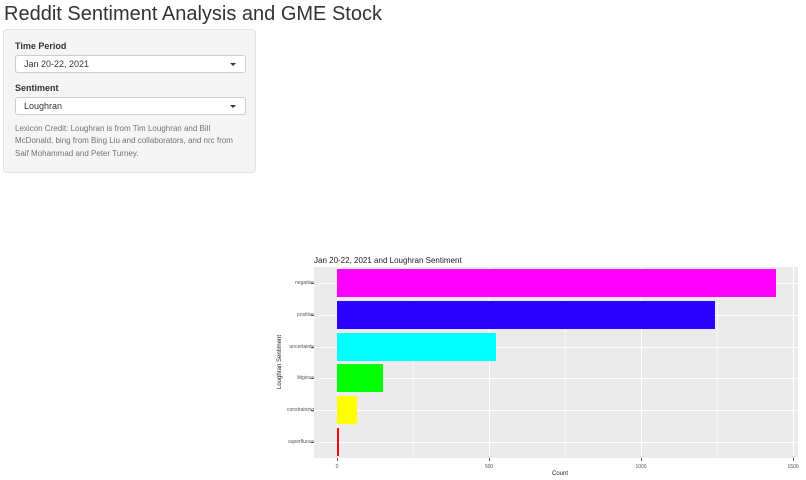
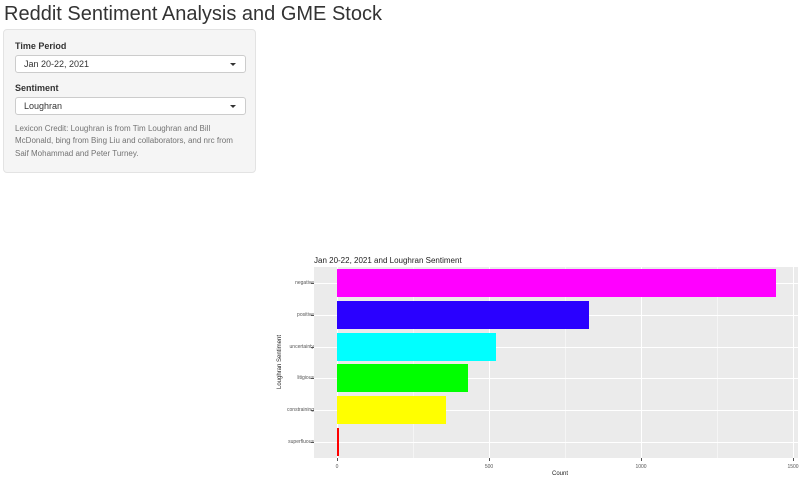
positive: 1240 -> 830
litigious: 150 -> 430
constraining: 70 -> 360
